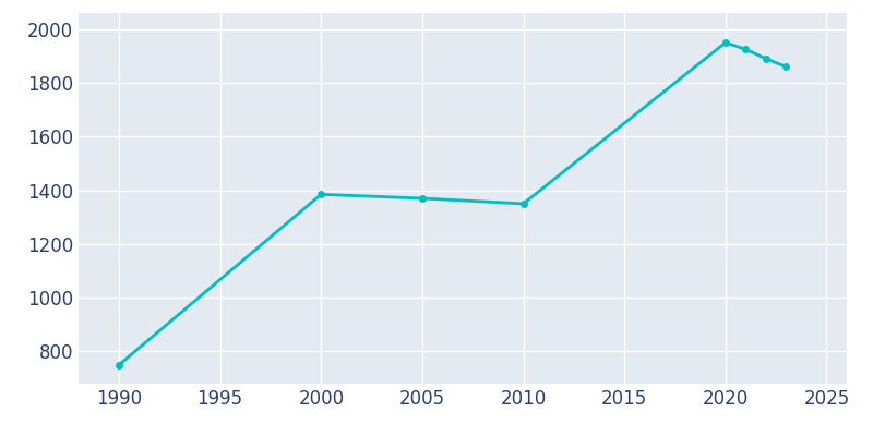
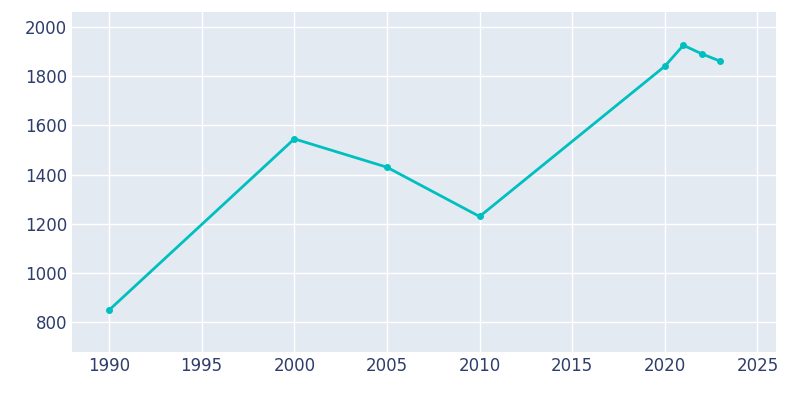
1990: 750 -> 850
2000: 1385 -> 1545
2005: 1370 -> 1430
2010: 1350 -> 1230
2020: 1950 -> 1840
